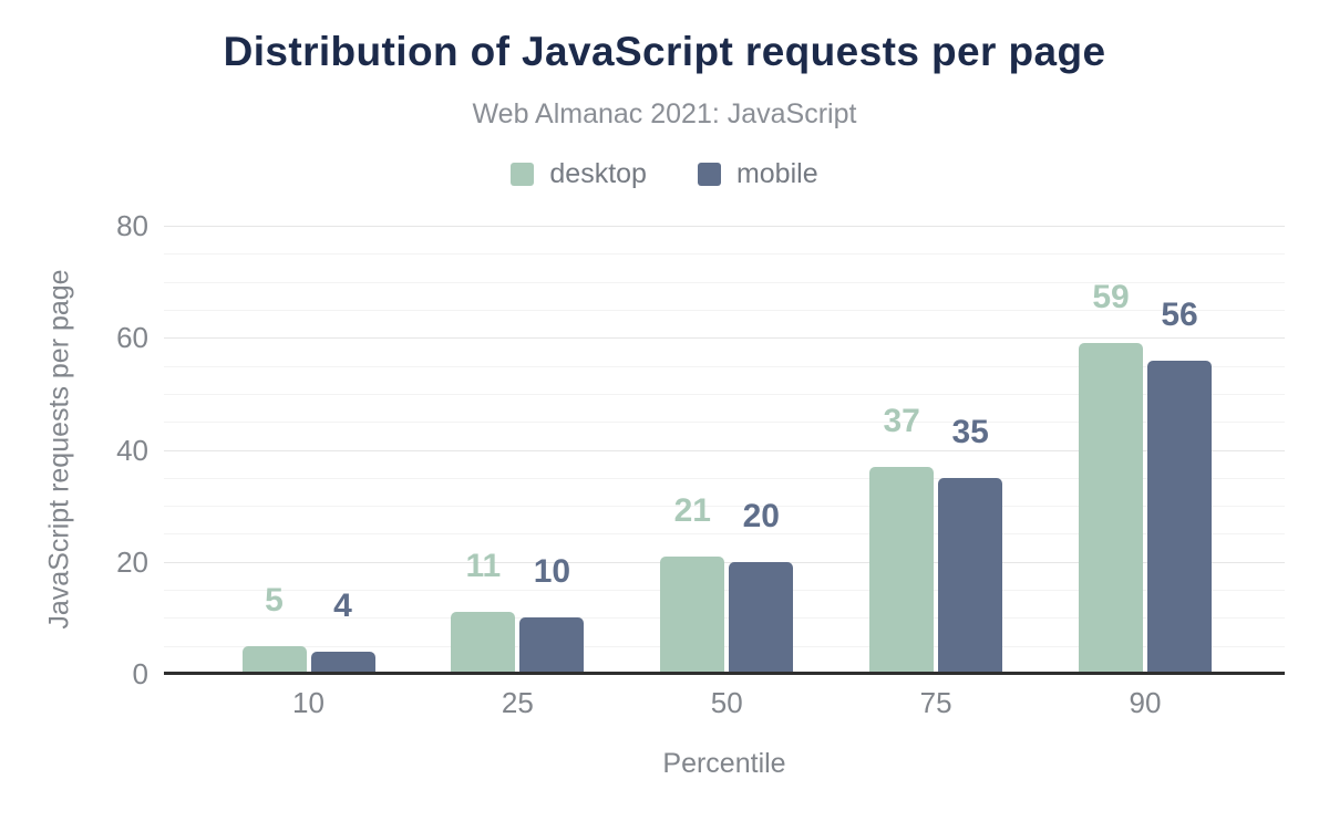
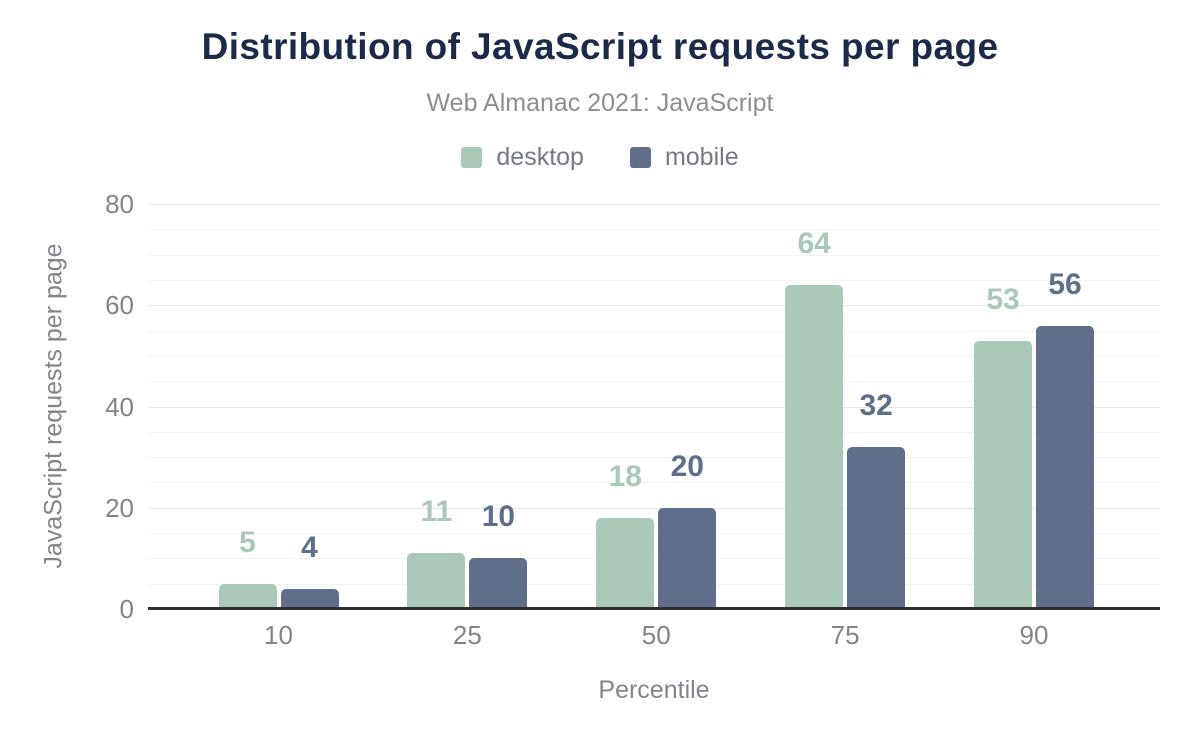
desktop/50: 21 -> 18
desktop/75: 37 -> 64
mobile/75: 35 -> 32
desktop/90: 59 -> 53
